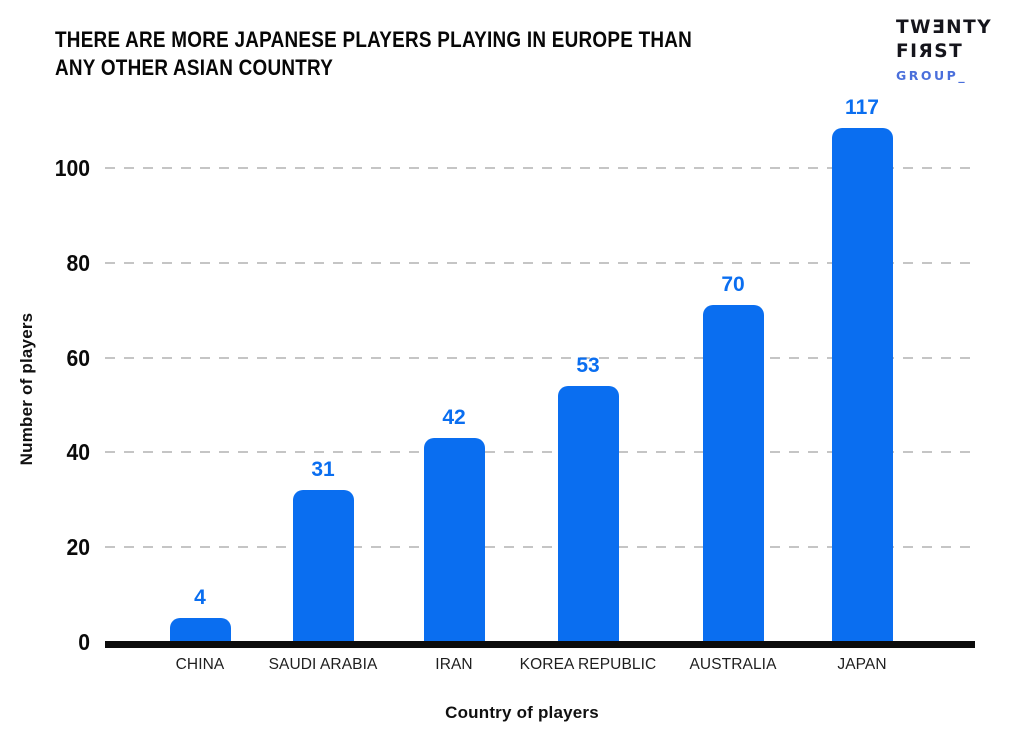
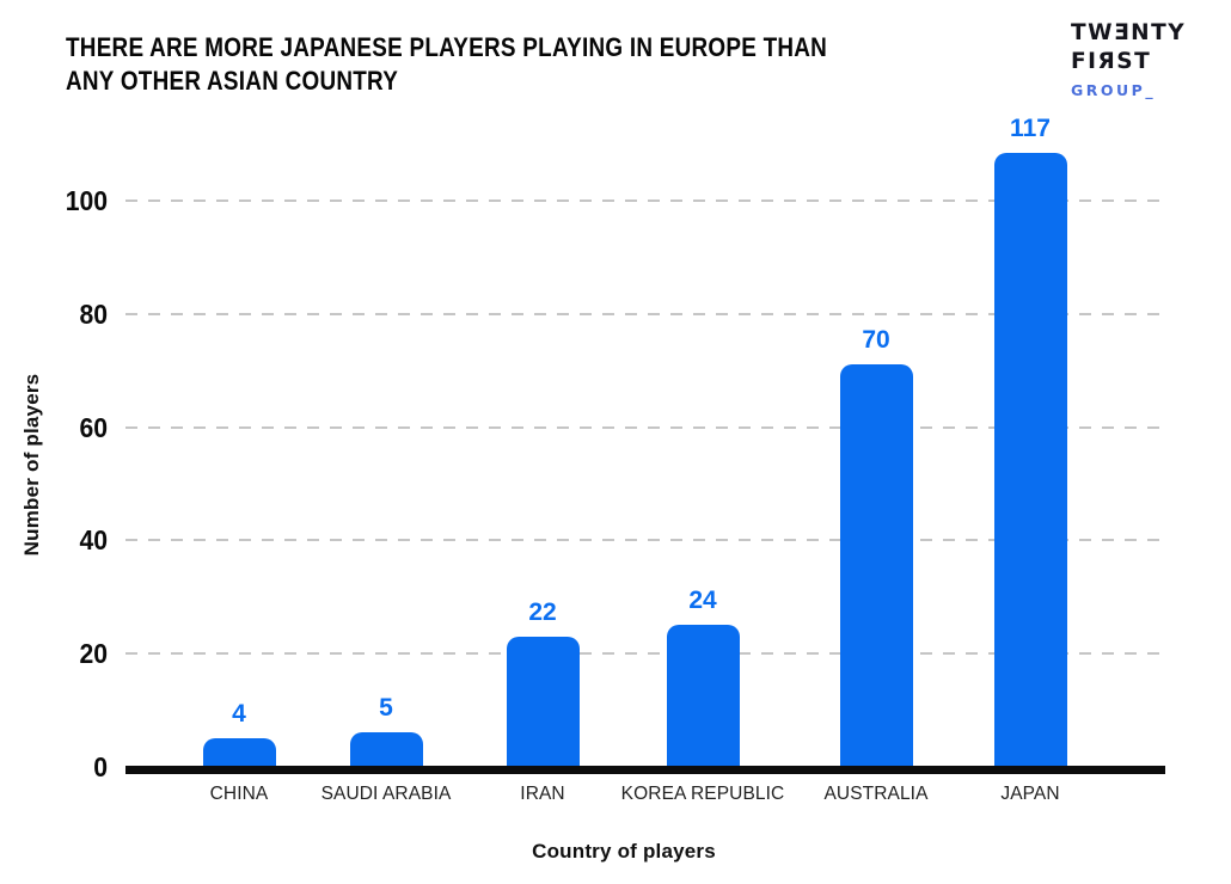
SAUDI ARABIA: 31 -> 5
IRAN: 42 -> 22
KOREA REPUBLIC: 53 -> 24
